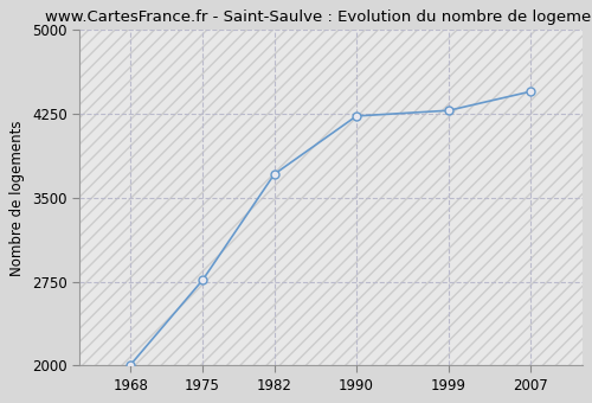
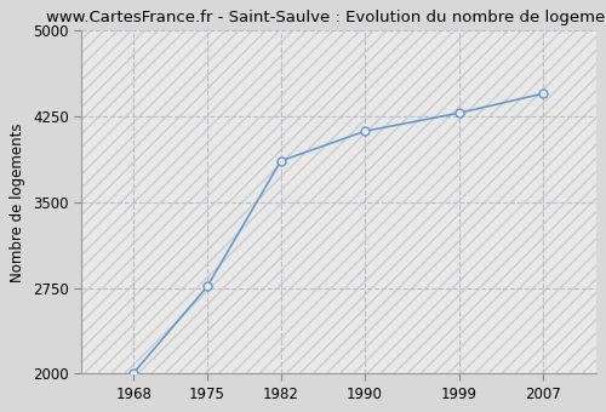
1982: 3710 -> 3860
1990: 4230 -> 4120
